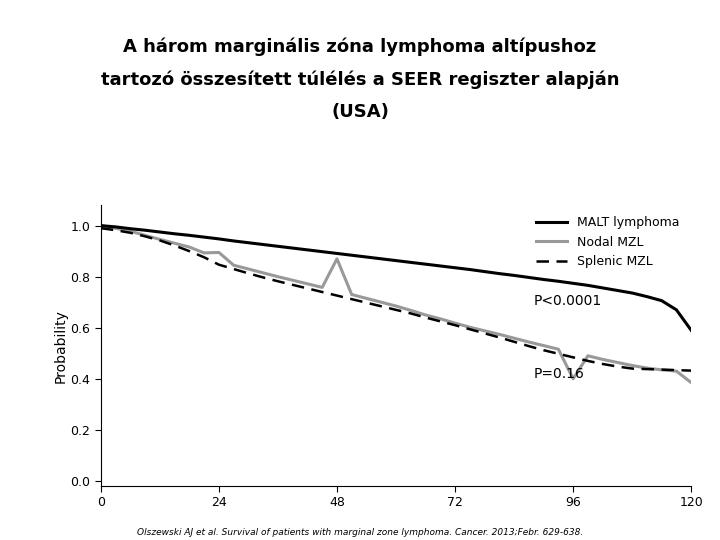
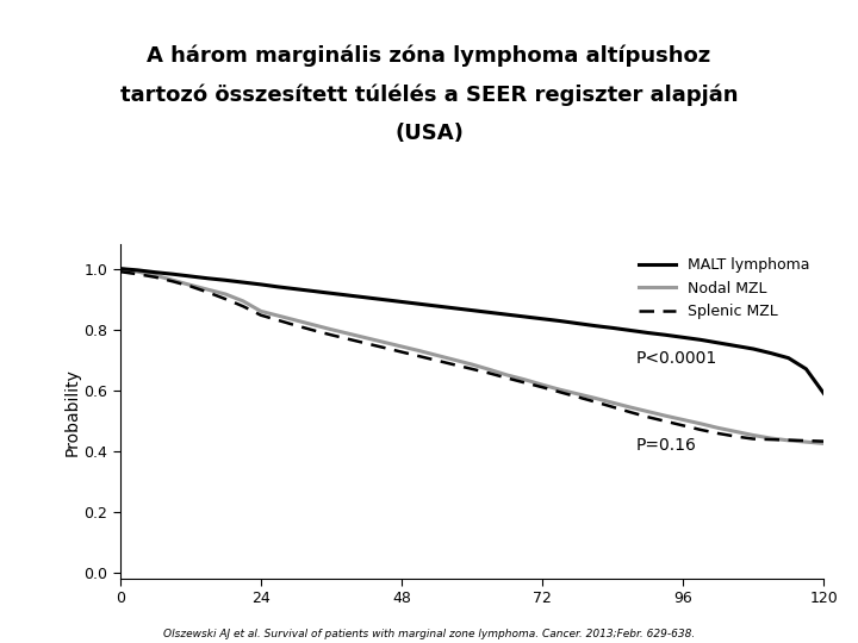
Nodal MZL/24: 0.895 -> 0.860
Nodal MZL/48: 0.870 -> 0.744
Nodal MZL/96: 0.400 -> 0.503
Nodal MZL/120: 0.385 -> 0.425
